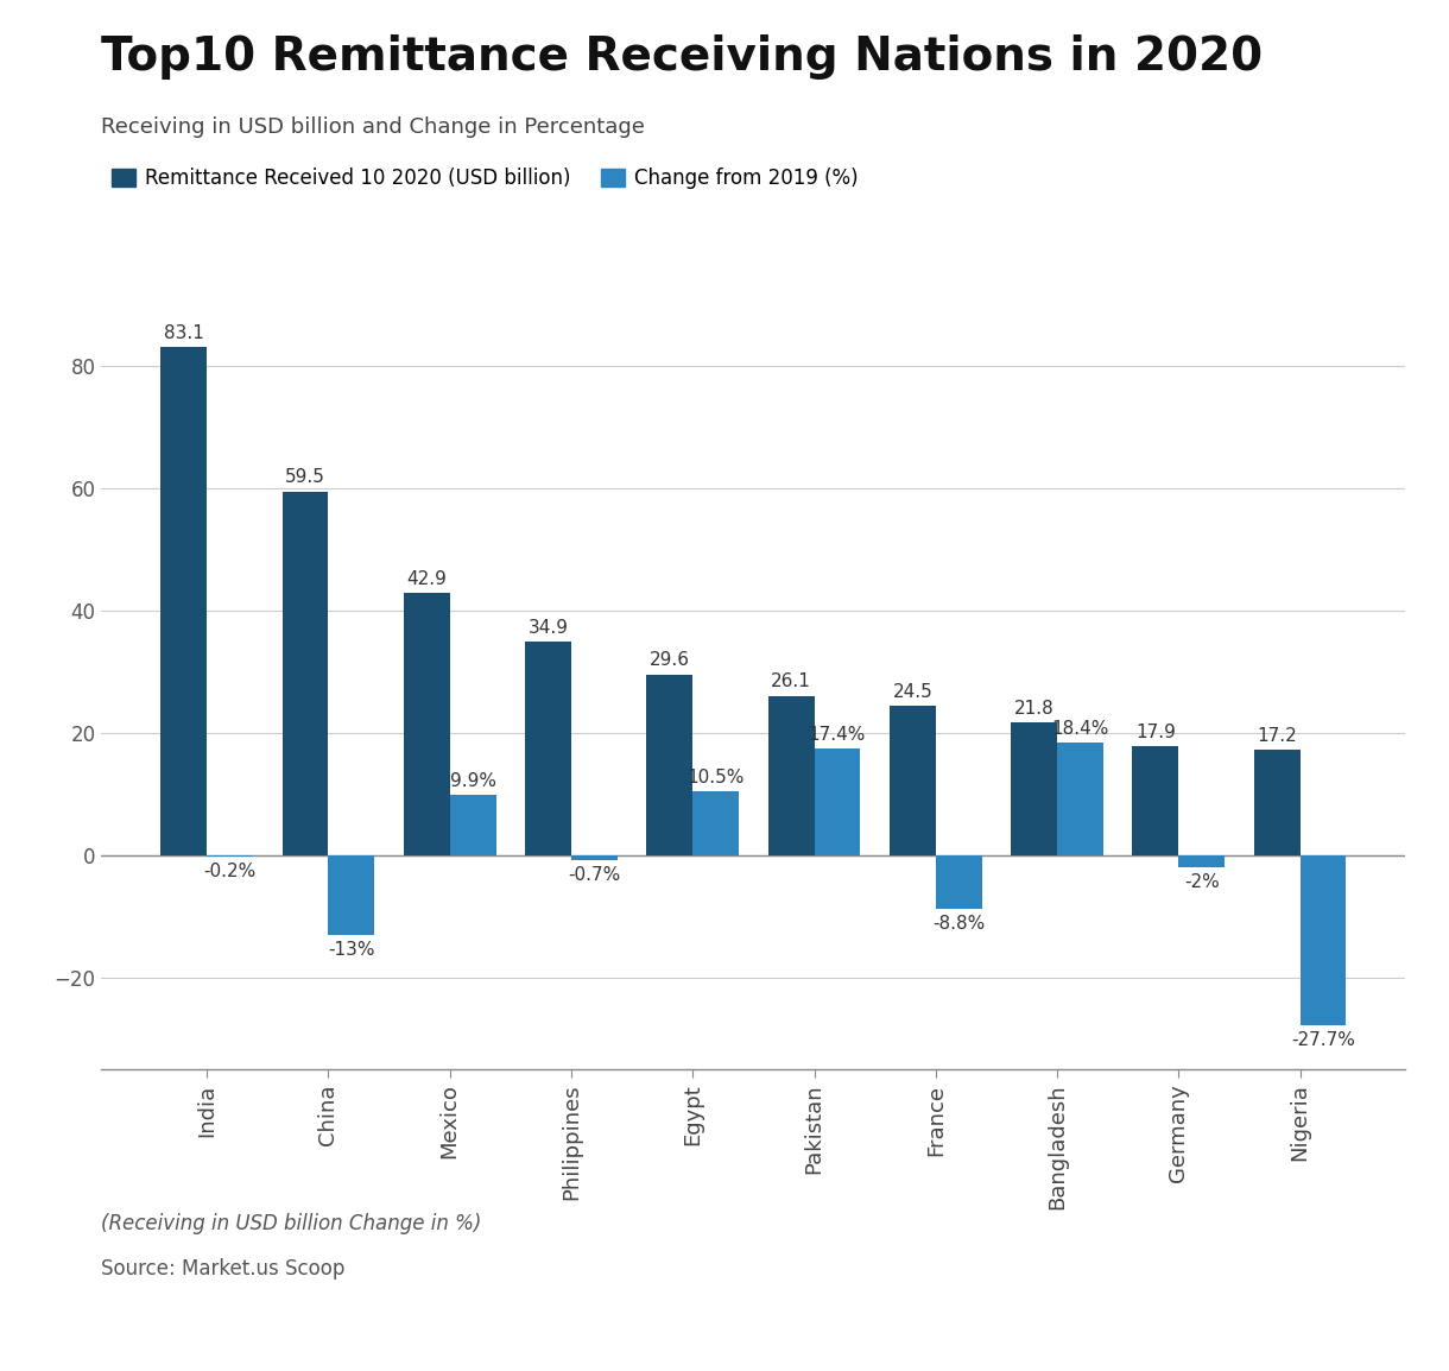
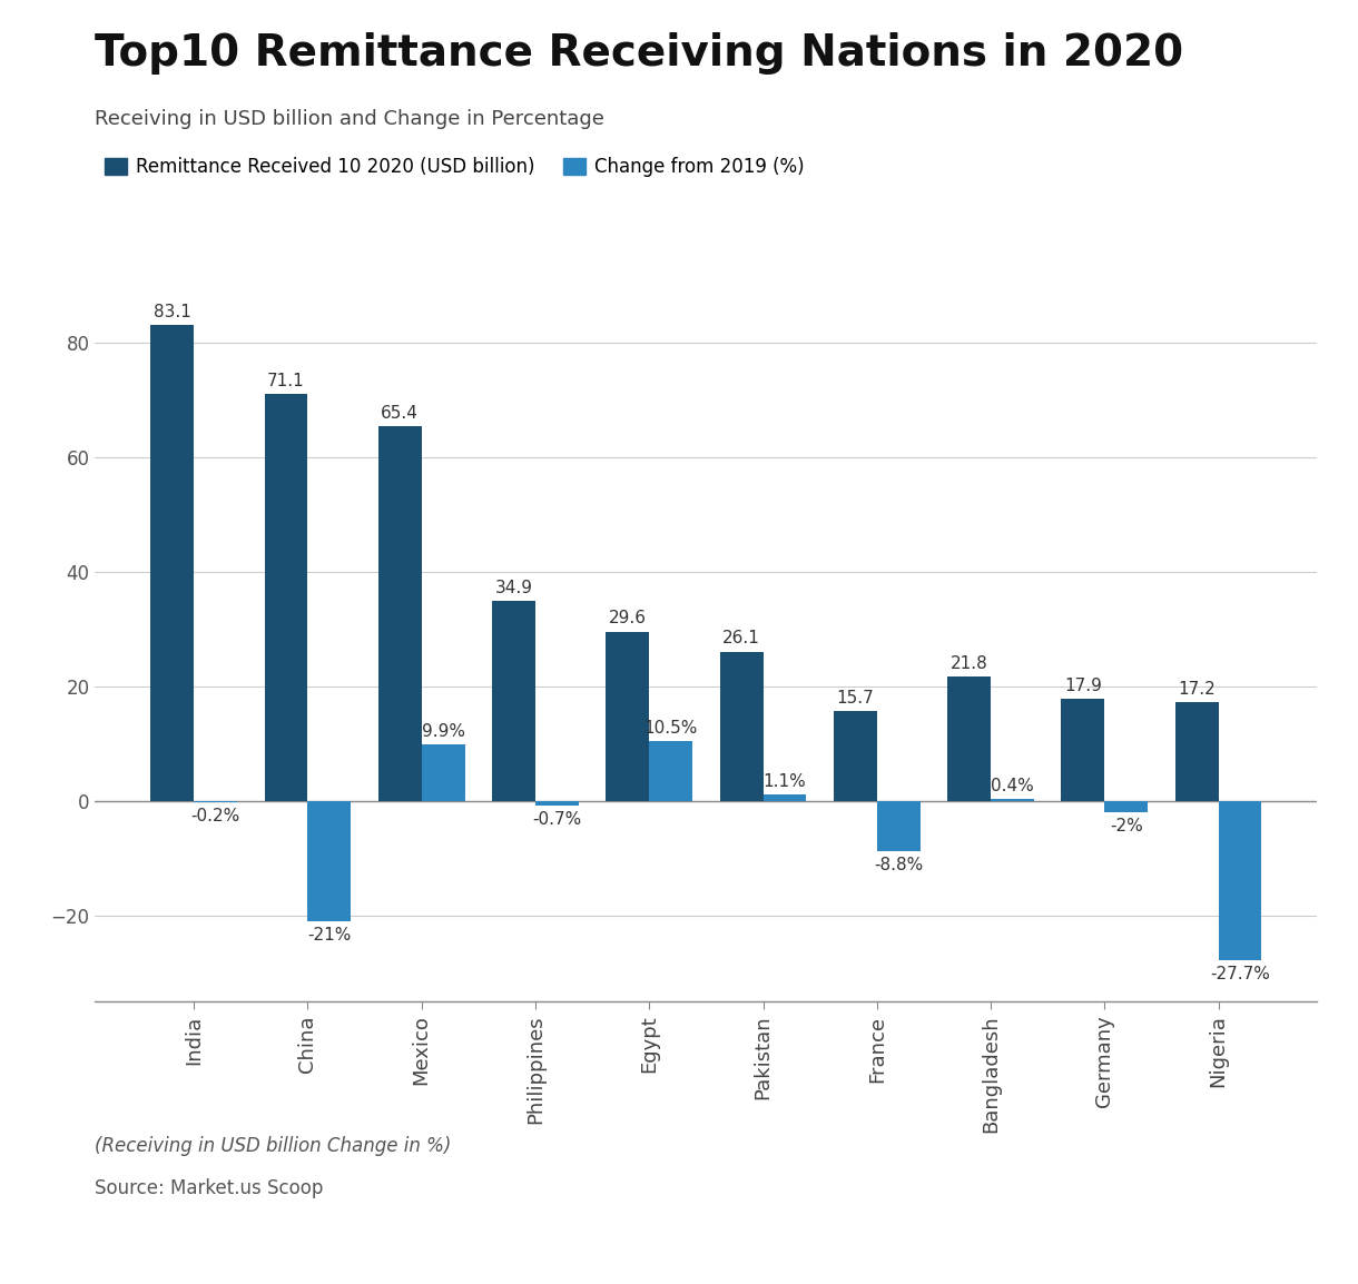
Remittance Received 10 2020 (USD billion)/China: 59.5 -> 71.1
Change from 2019 (%)/China: -13% -> -21%
Remittance Received 10 2020 (USD billion)/Mexico: 42.9 -> 65.4
Change from 2019 (%)/Pakistan: 17.4% -> 1.1%
Remittance Received 10 2020 (USD billion)/France: 24.5 -> 15.7
Change from 2019 (%)/Bangladesh: 18.4% -> 0.4%
